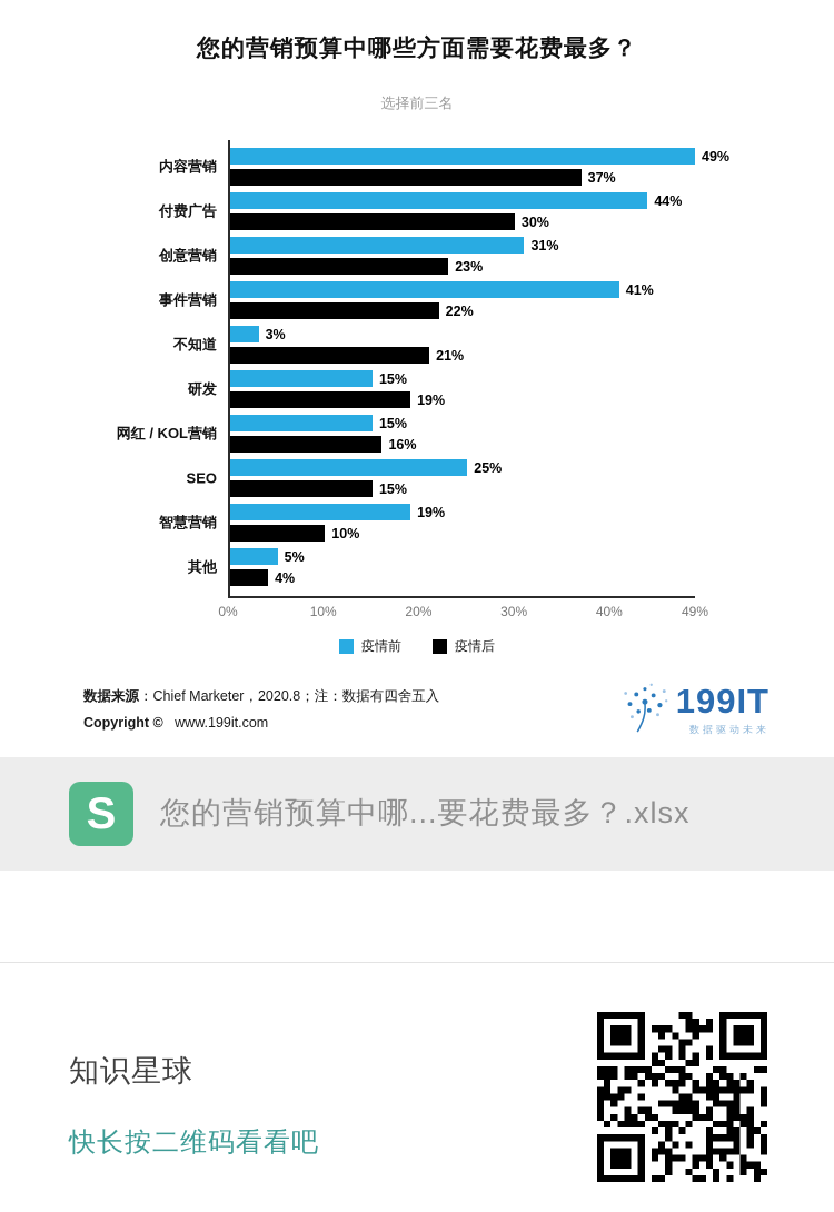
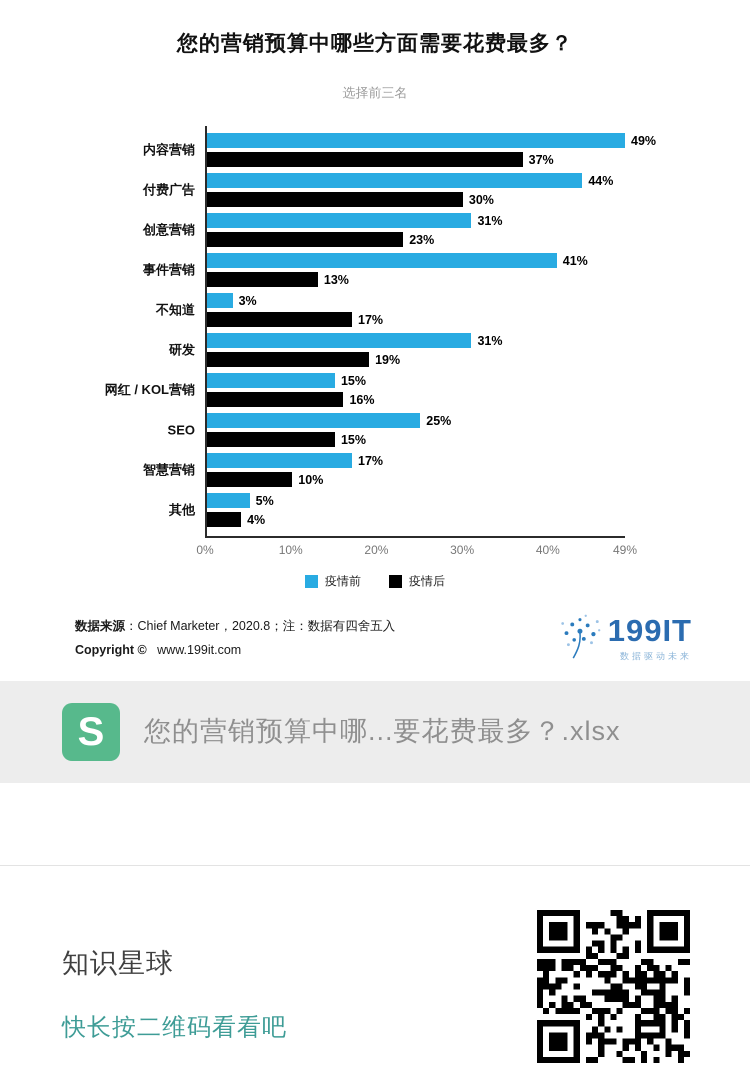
疫情后/事件营销: 22% -> 13%
疫情后/不知道: 21% -> 17%
疫情前/研发: 15% -> 31%
疫情前/智慧营销: 19% -> 17%
